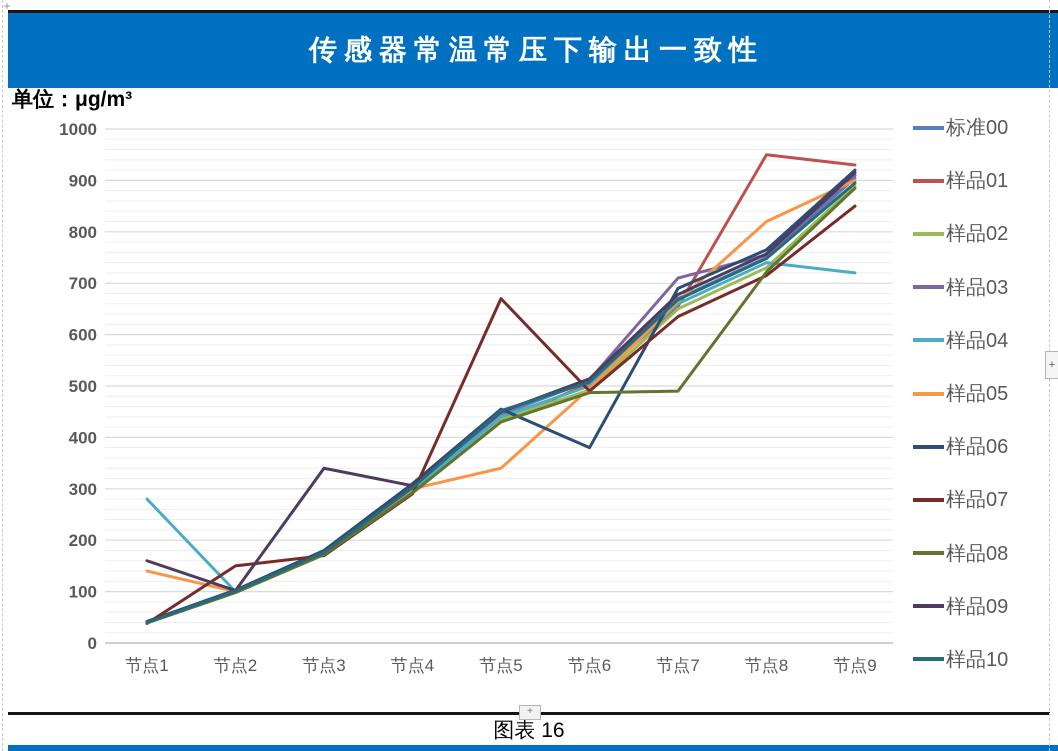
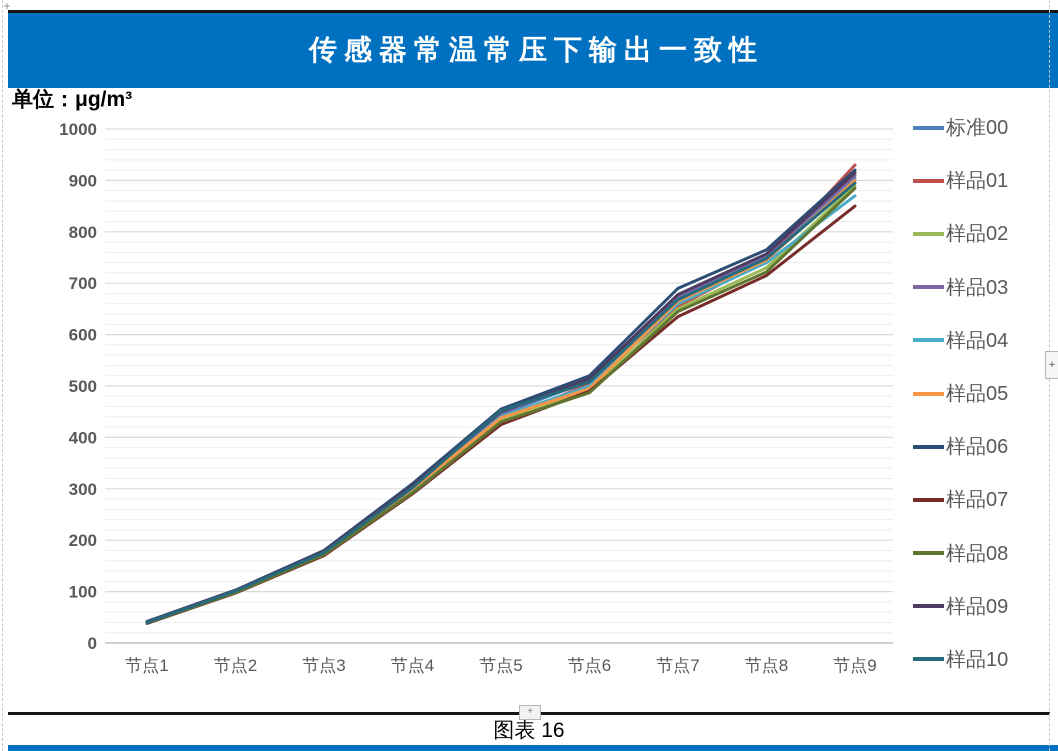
样品04/节点1: 280 -> 40
样品05/节点1: 140 -> 40
样品09/节点1: 160 -> 40
样品07/节点2: 150 -> 100
样品09/节点3: 340 -> 180
样品05/节点5: 340 -> 440
样品07/节点5: 670 -> 420
样品06/节点6: 380 -> 520
样品03/节点7: 710 -> 680
样品08/节点7: 490 -> 640
样品01/节点8: 950 -> 740
样品05/节点8: 820 -> 740
样品04/节点9: 720 -> 870
